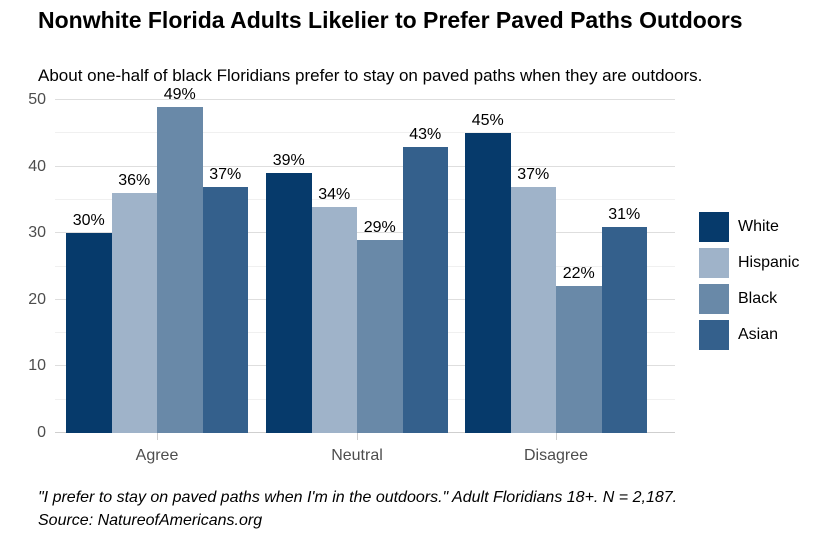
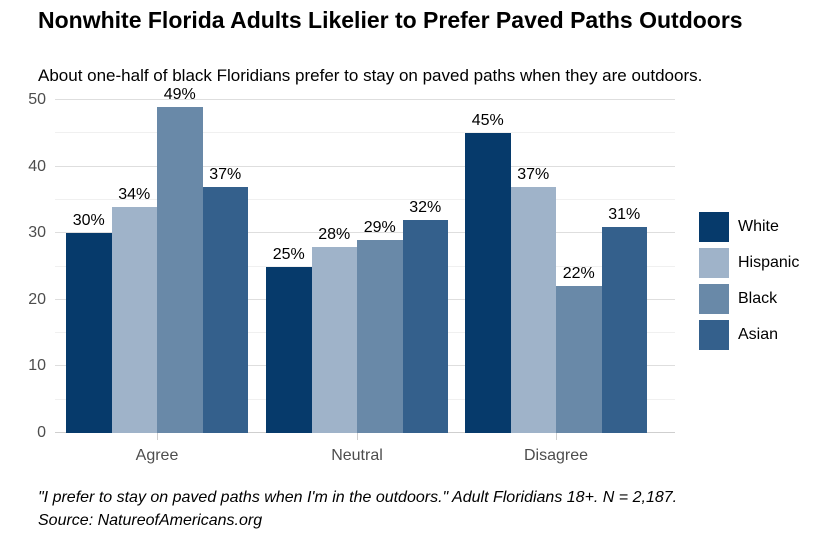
Hispanic/Agree: 36% -> 34%
White/Neutral: 39% -> 25%
Hispanic/Neutral: 34% -> 28%
Asian/Neutral: 43% -> 32%
